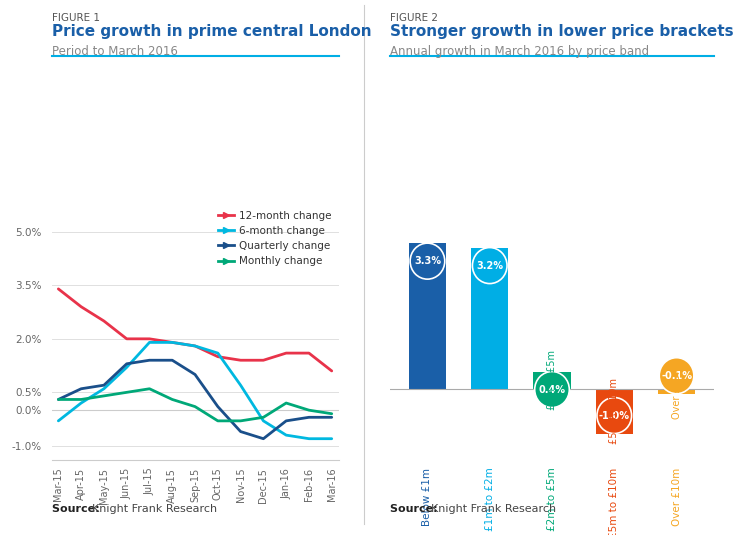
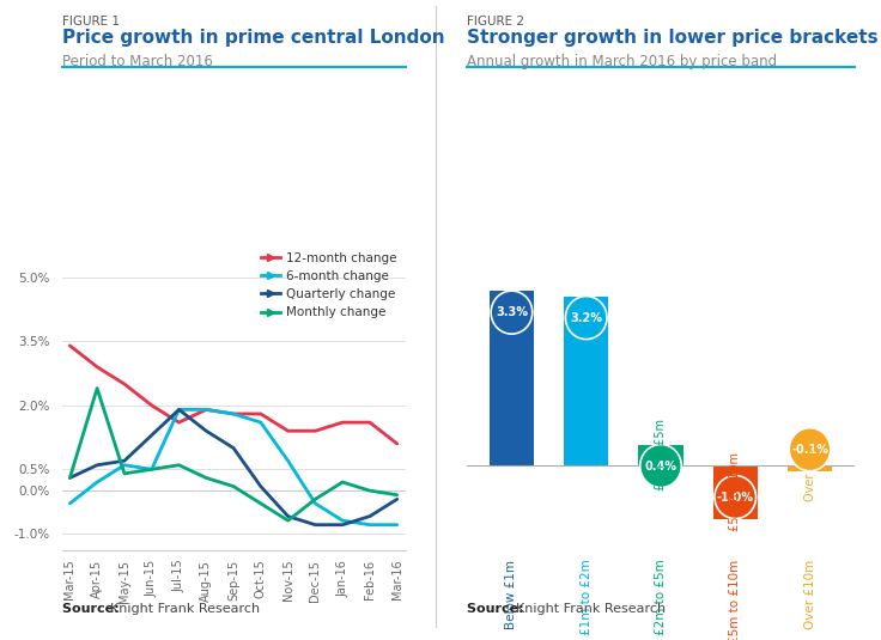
Monthly change/Apr-15: 0.3% -> 2.4%
6-month change/Jun-15: 1.2% -> 0.5%
12-month change/Jul-15: 2.0% -> 1.6%
Quarterly change/Jul-15: 1.4% -> 1.9%
12-month change/Oct-15: 1.5% -> 1.8%
Monthly change/Nov-15: -0.3% -> -0.7%
Quarterly change/Jan-16: -0.3% -> -0.8%
Quarterly change/Feb-16: -0.2% -> -0.6%
